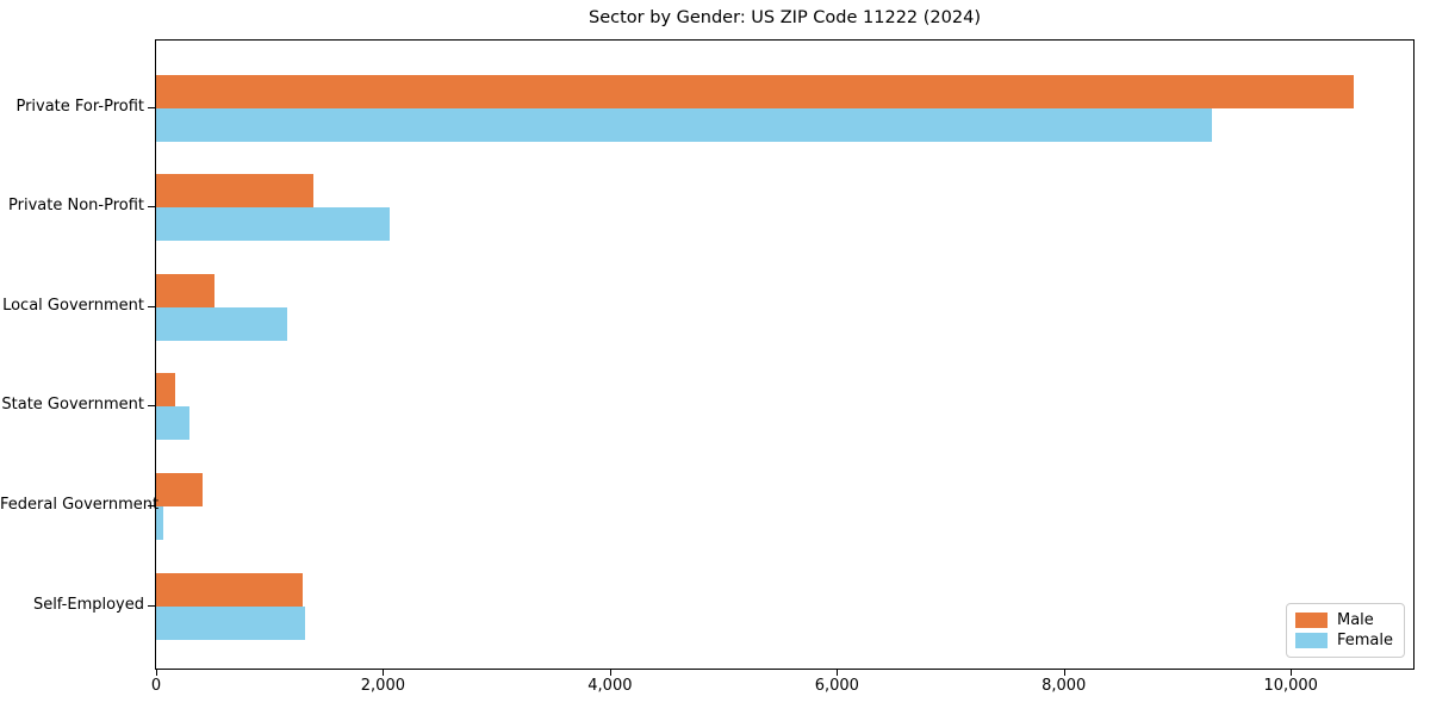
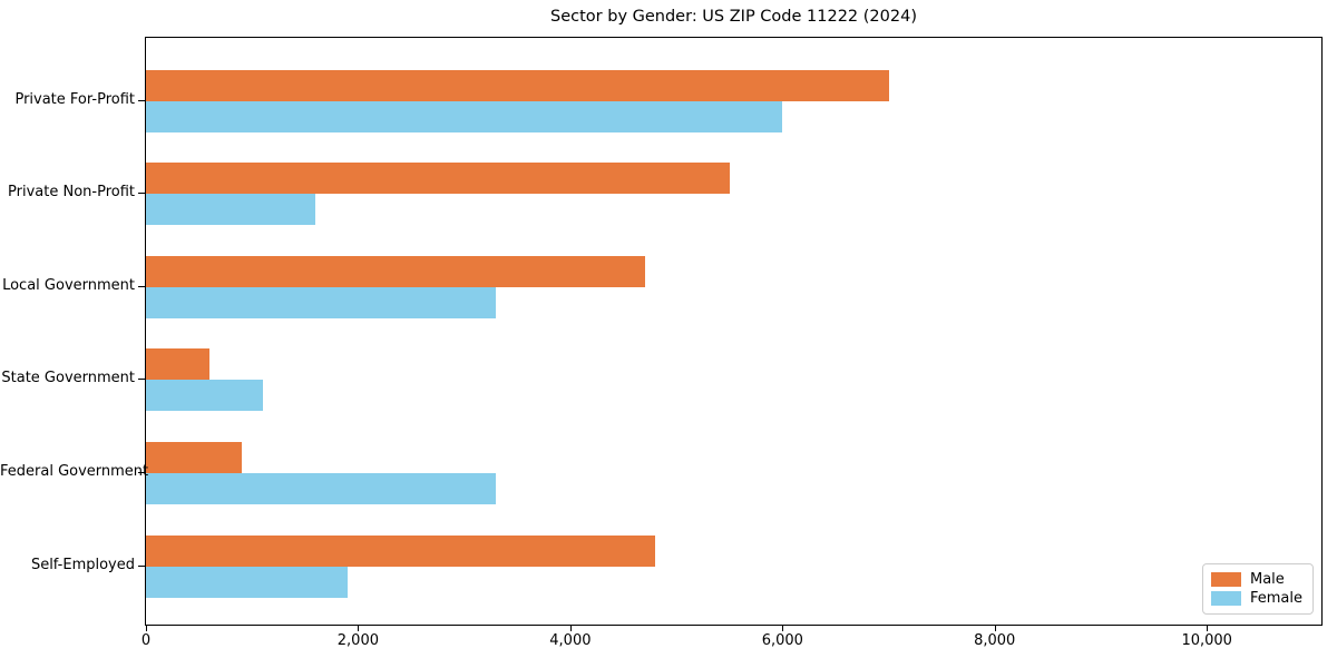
Male/Private For-Profit: 10600 -> 7000
Female/Private For-Profit: 9300 -> 6000
Male/Private Non-Profit: 1400 -> 5500
Female/Private Non-Profit: 2100 -> 1600
Male/Local Government: 500 -> 4700
Female/Local Government: 1200 -> 3300
Male/State Government: 200 -> 600
Female/State Government: 300 -> 1100
Male/Federal Government: 400 -> 900
Female/Federal Government: 100 -> 3300
Male/Self-Employed: 1300 -> 4800
Female/Self-Employed: 1300 -> 1900
